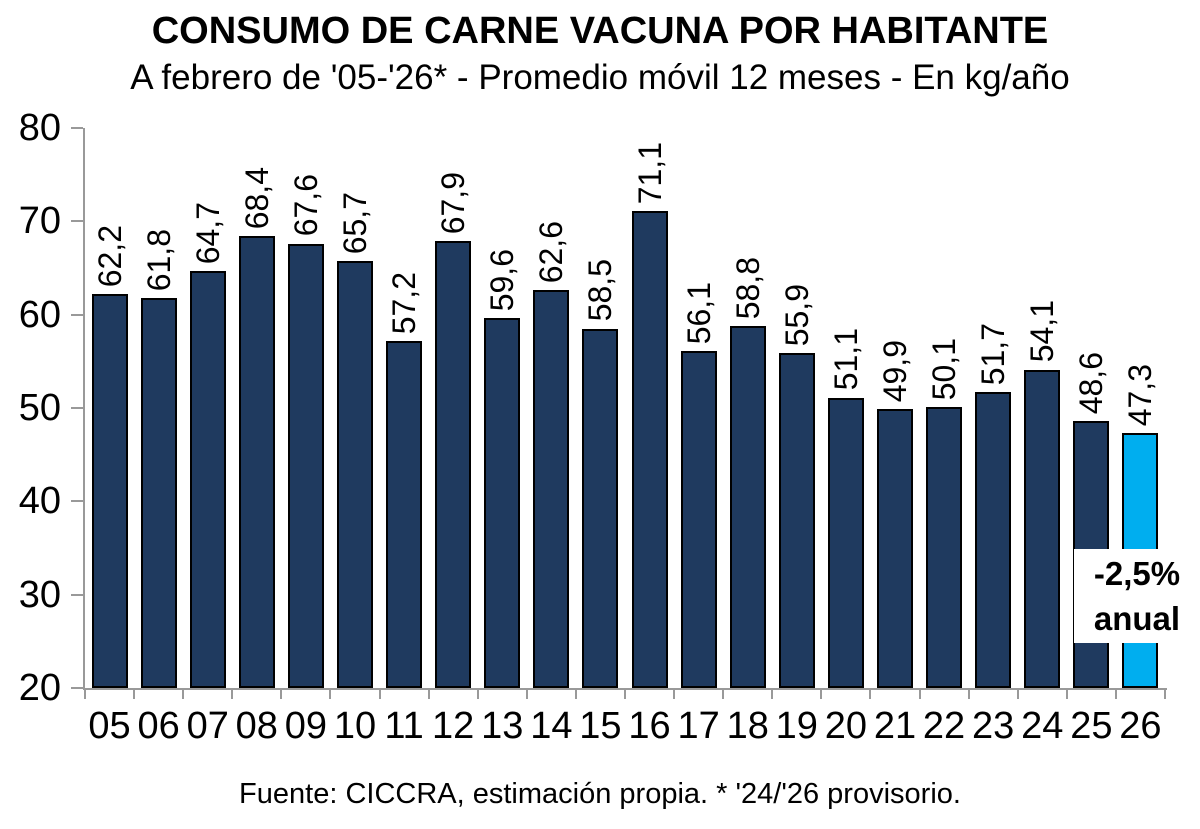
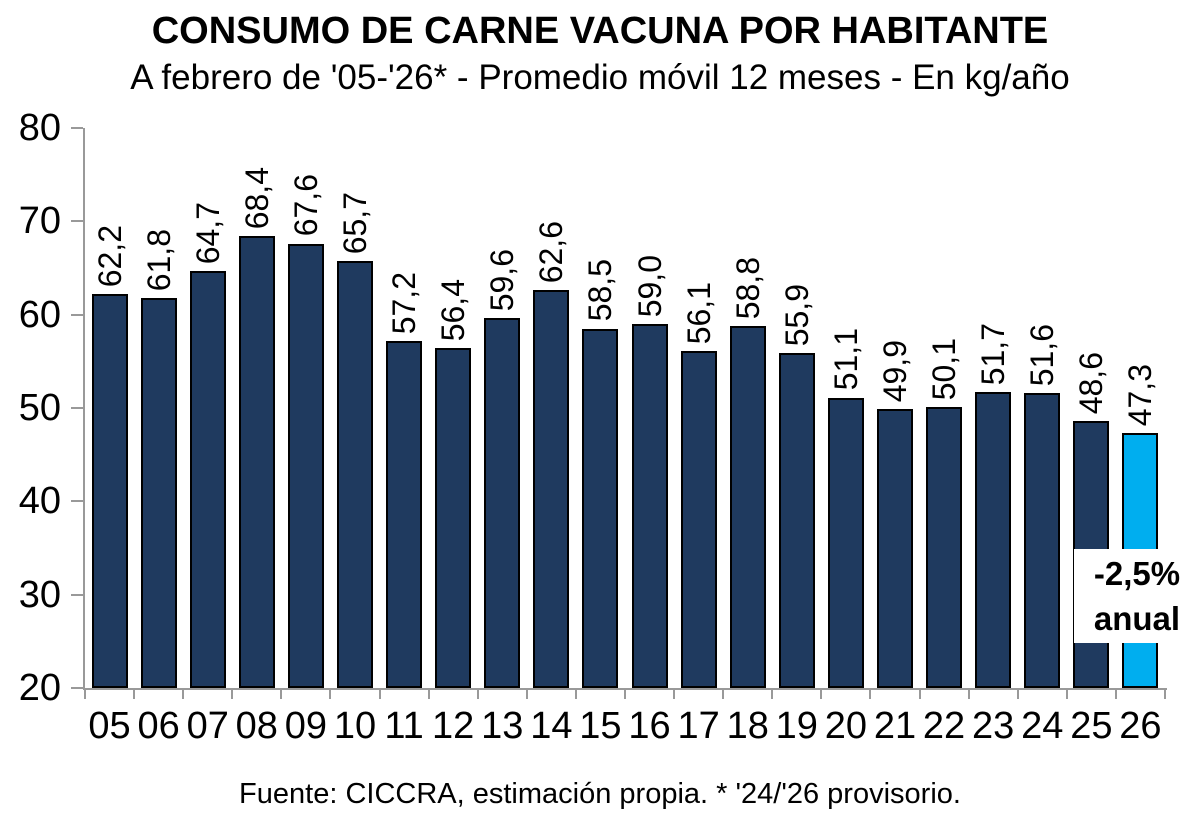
12: 67,9 -> 56,4
16: 71,1 -> 59,0
24: 54,1 -> 51,6
